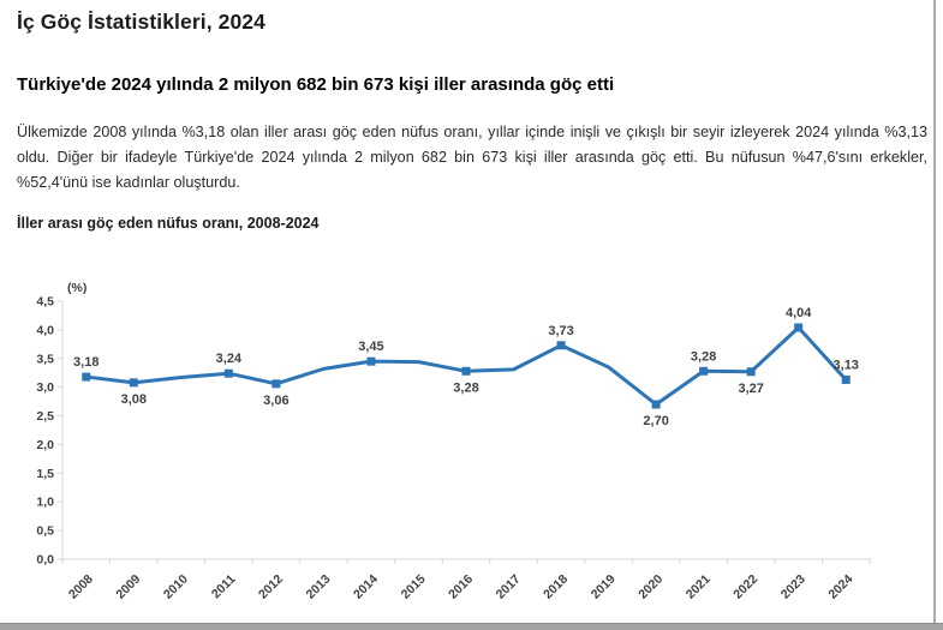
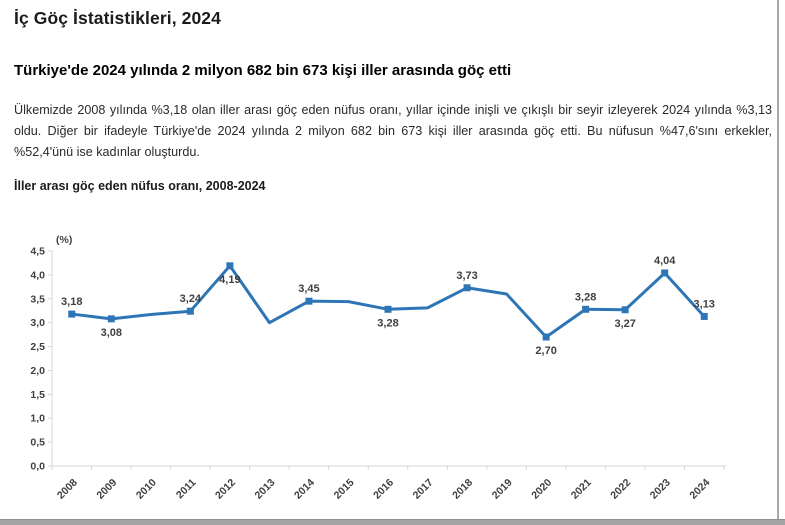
2012: 3,06 -> 4,19
2013: 3,3 -> 3,0
2019: 3,4 -> 3,6
